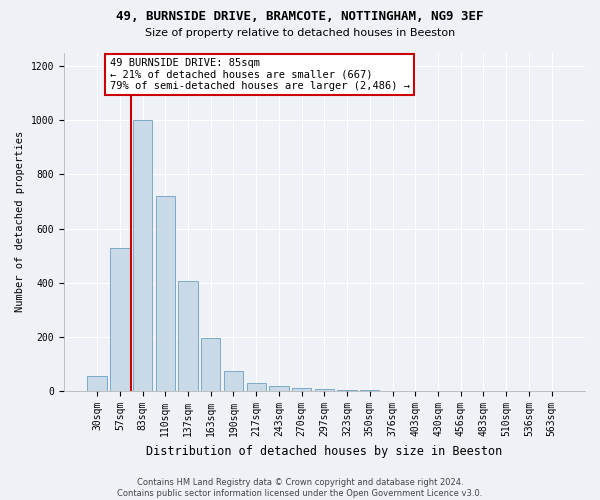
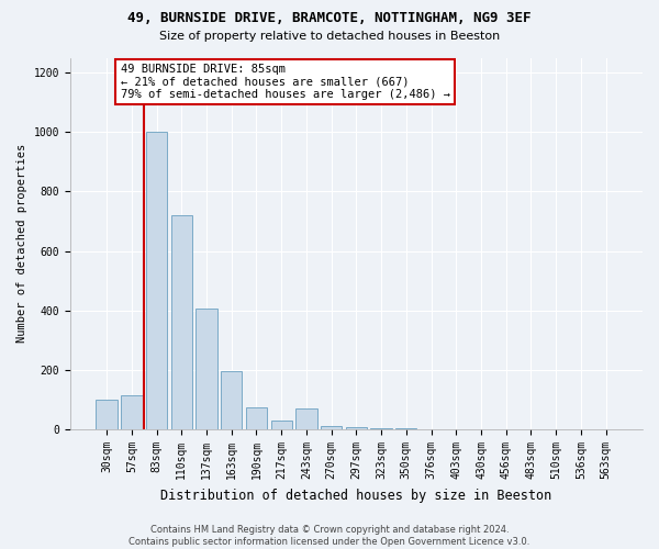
30sqm: 55 -> 100
57sqm: 530 -> 115
243sqm: 18 -> 70
